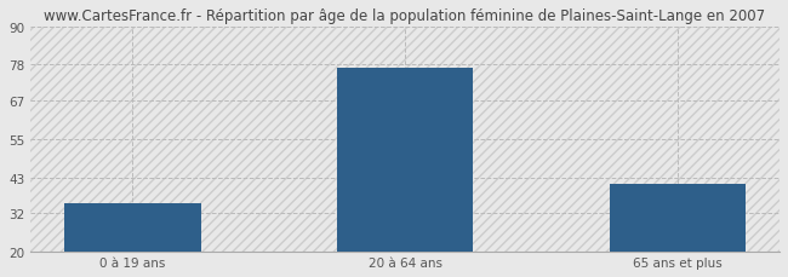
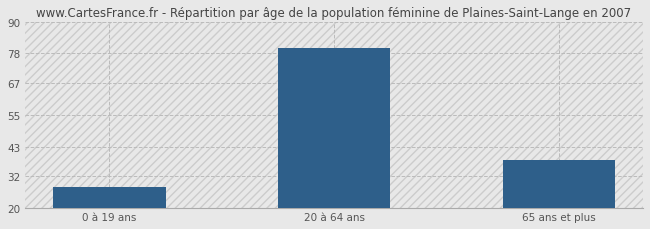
0 à 19 ans: 35 -> 28
20 à 64 ans: 77 -> 80
65 ans et plus: 41 -> 38
